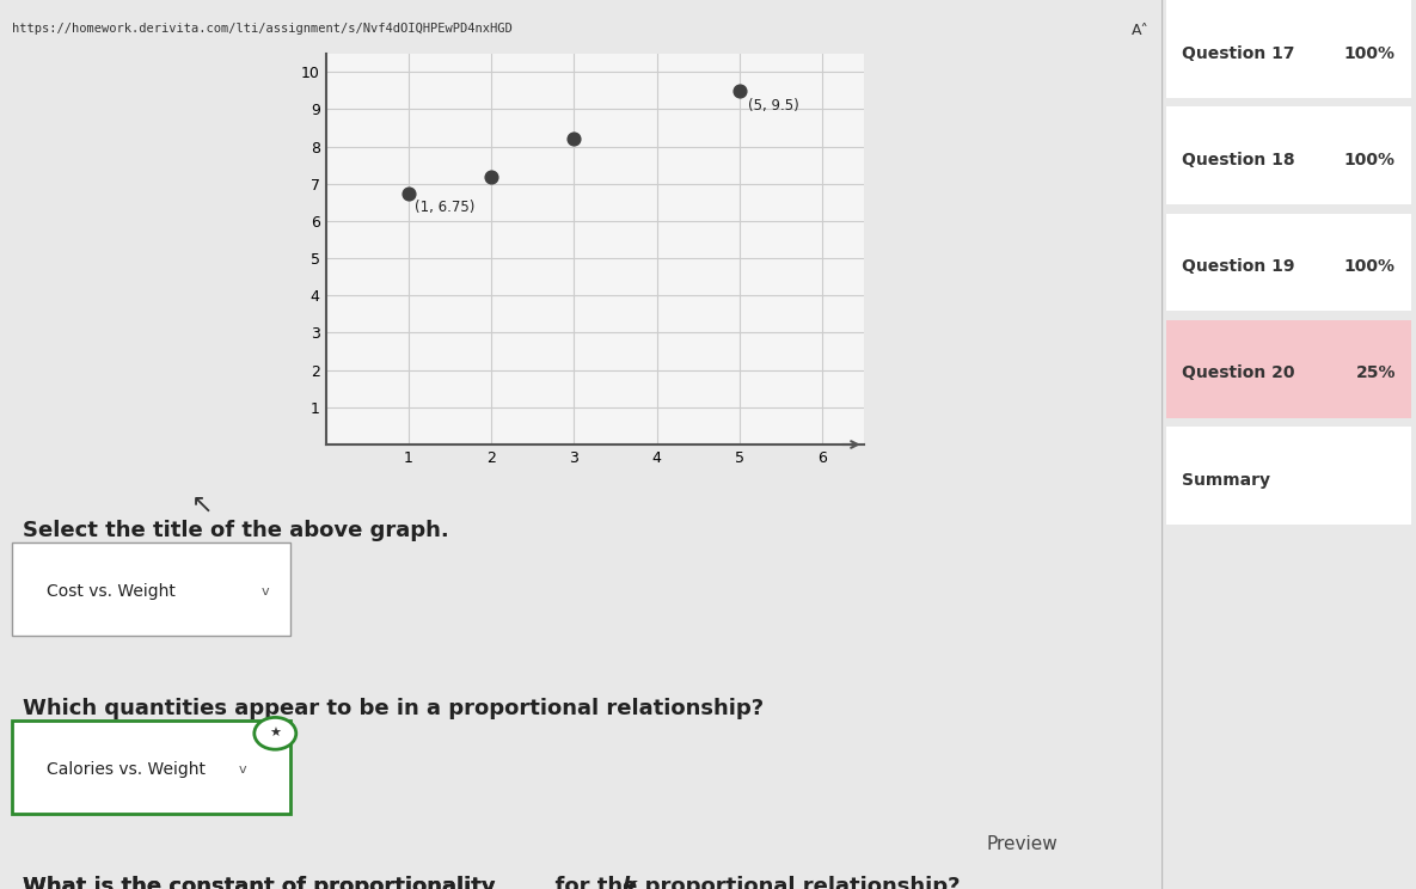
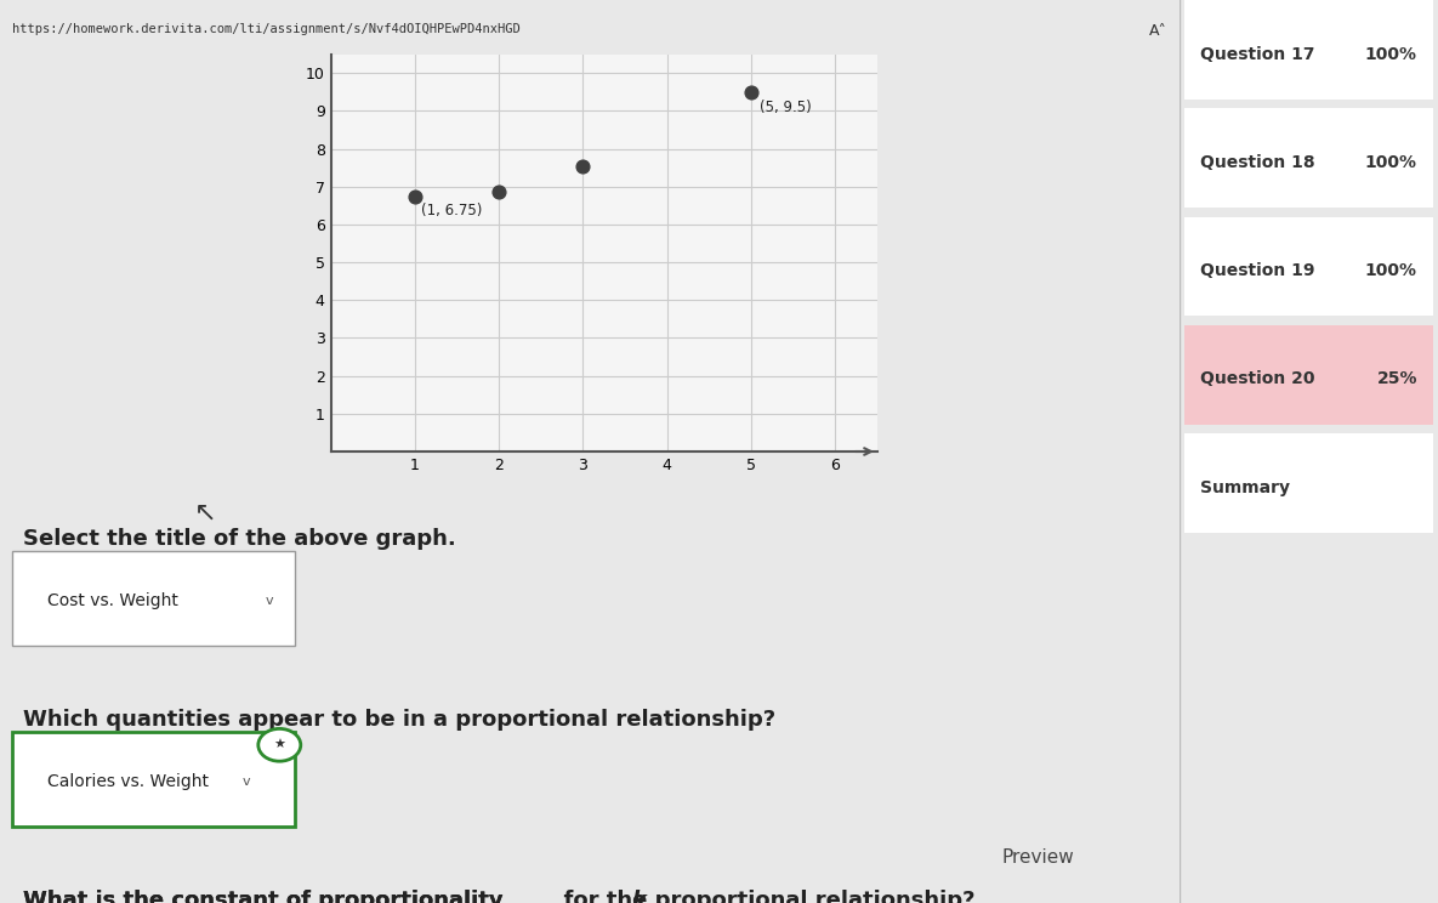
2: 7.20 -> 6.85
3: 8.20 -> 7.55
